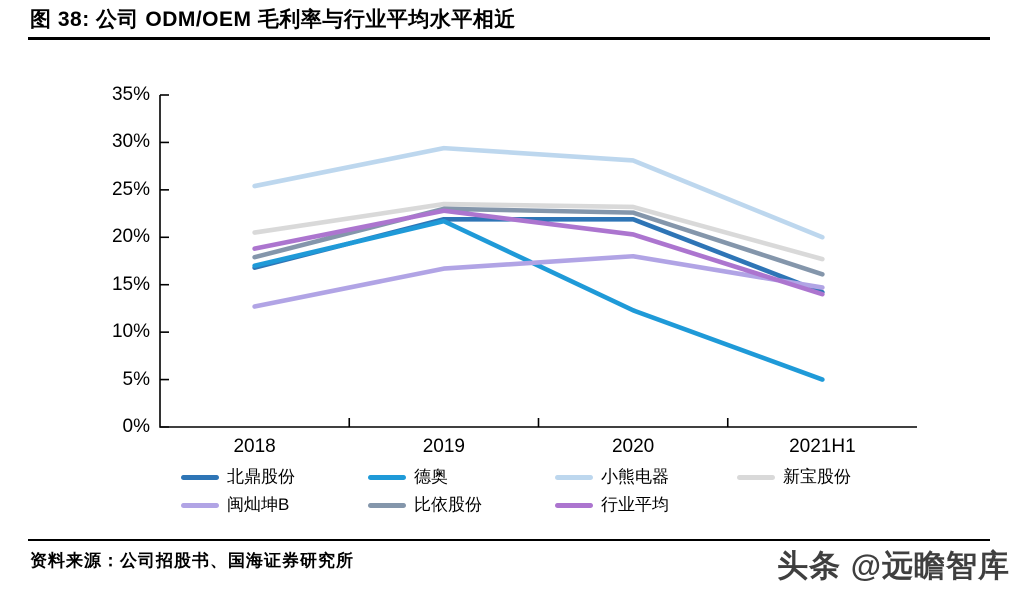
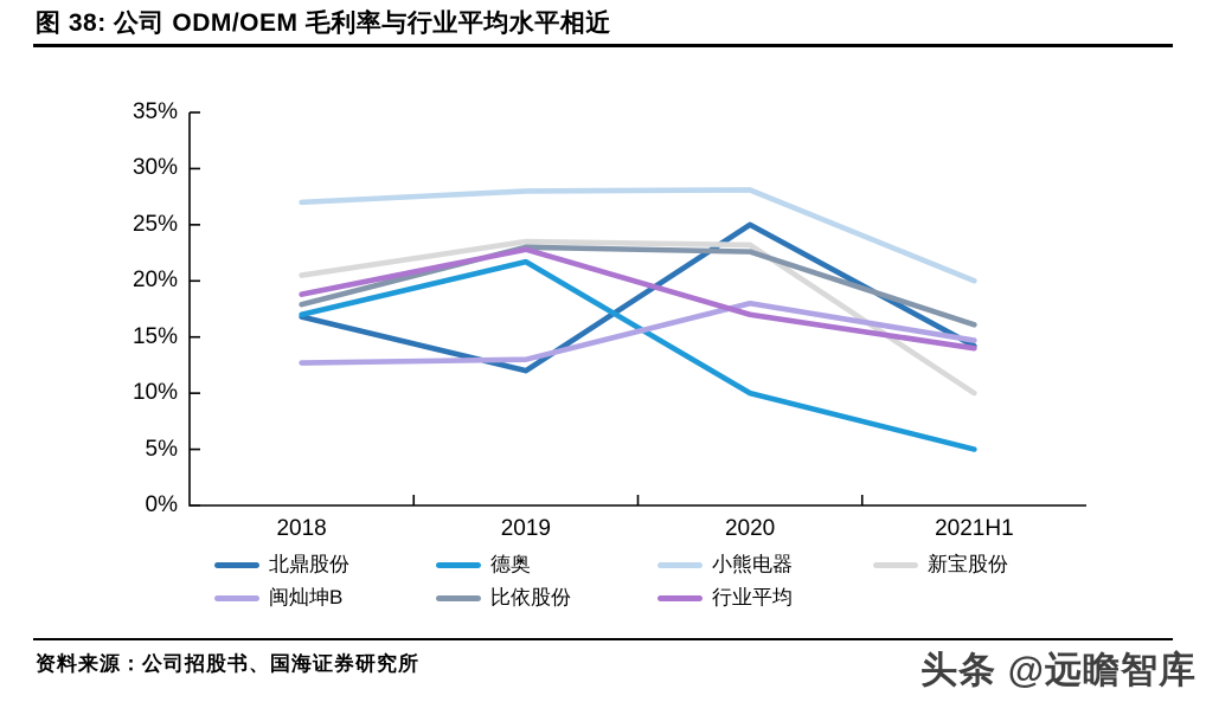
小熊电器/2018: 25% -> 27%
北鼎股份/2019: 22% -> 12%
小熊电器/2019: 29% -> 28%
闽灿坤B/2019: 17% -> 13%
北鼎股份/2020: 22% -> 25%
德奥/2020: 12% -> 10%
行业平均/2020: 20% -> 17%
新宝股份/2021H1: 18% -> 10%
